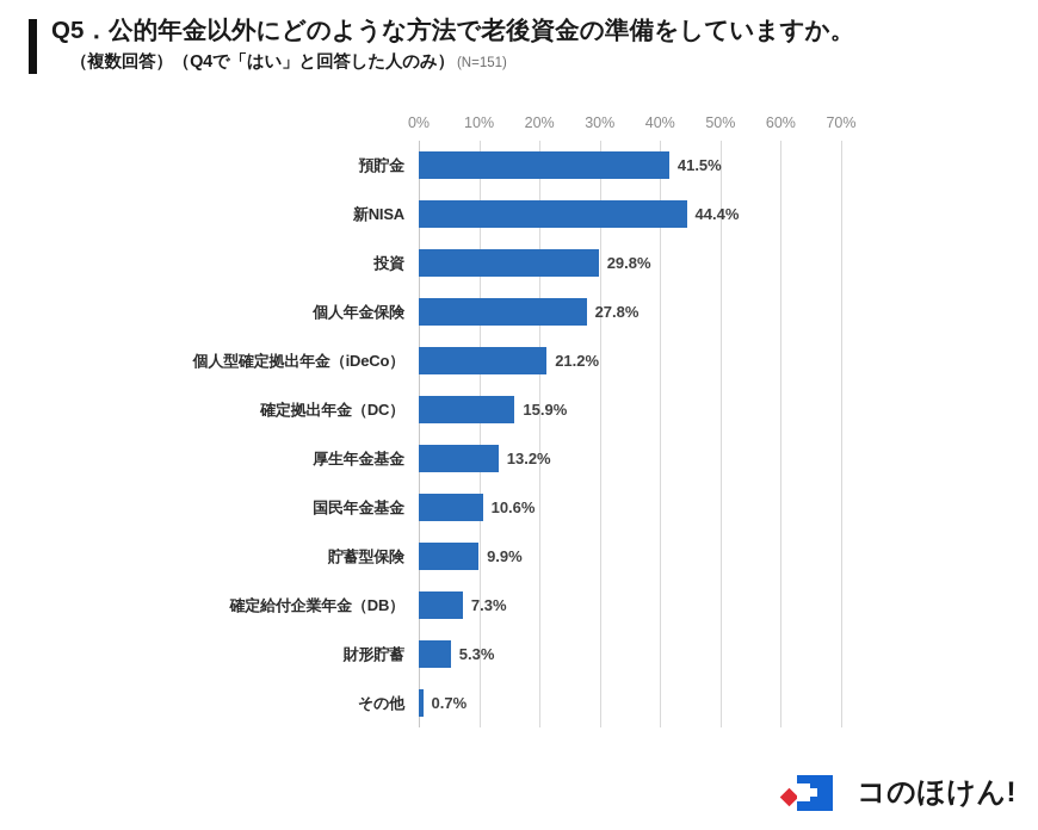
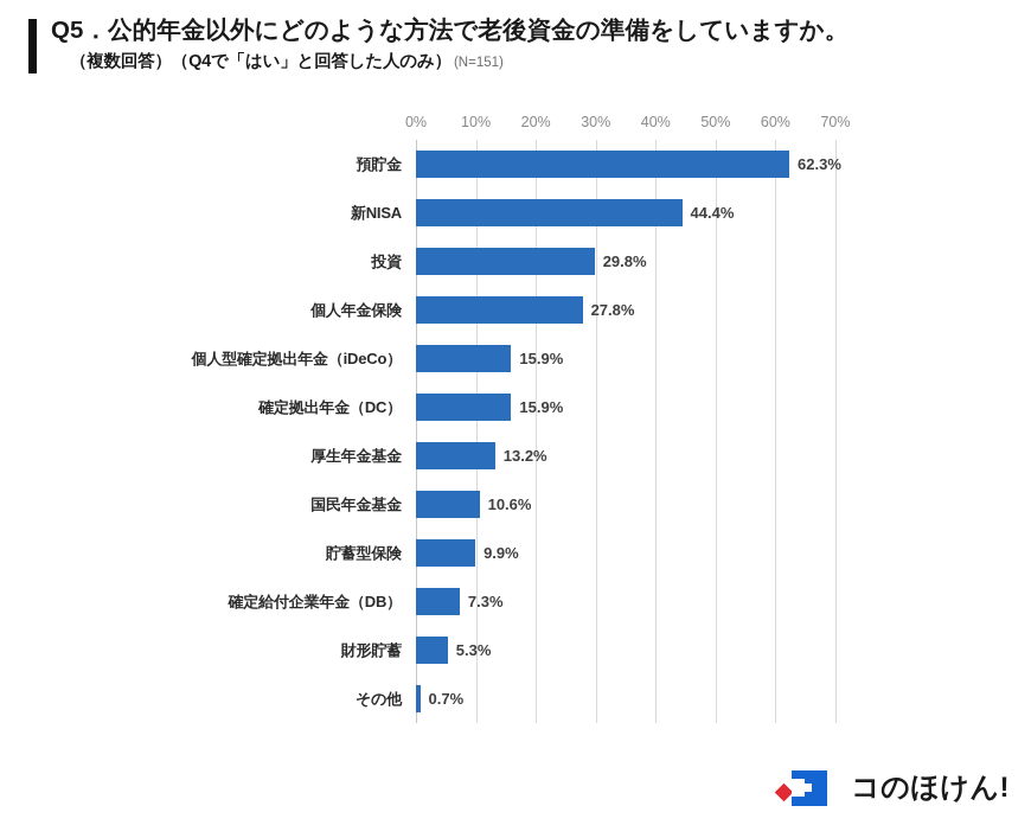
預貯金: 41.5% -> 62.3%
個人型確定拠出年金（iDeCo）: 21.2% -> 15.9%
